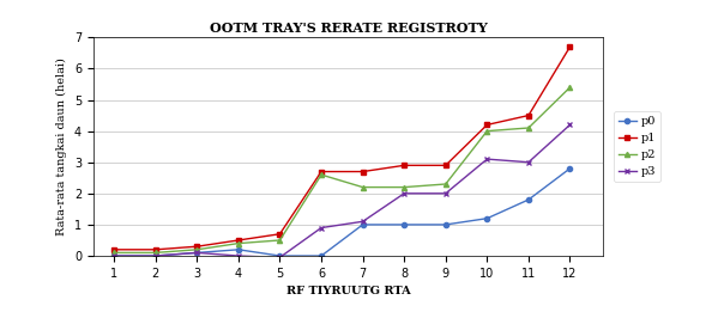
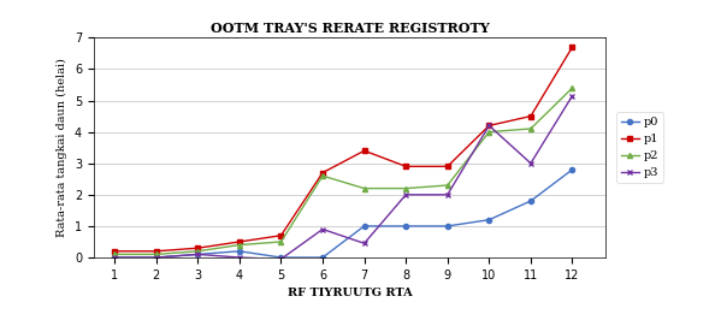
p1/7: 2.7 -> 3.4
p3/7: 1.10 -> 0.45
p3/10: 3.10 -> 4.20
p3/12: 4.20 -> 5.15
